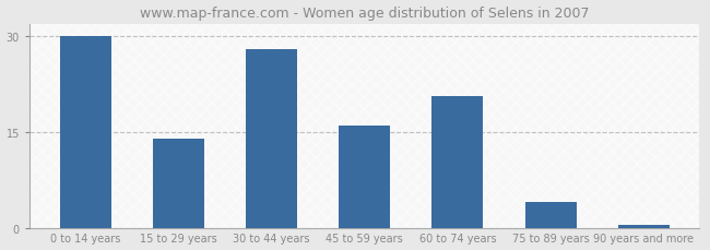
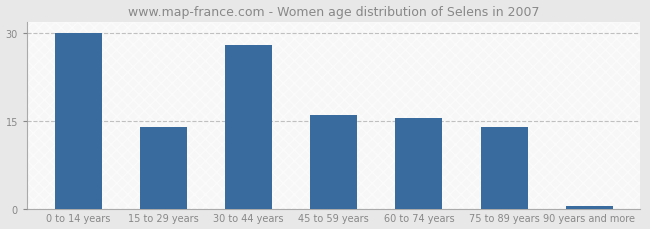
60 to 74 years: 20.6 -> 15.5
75 to 89 years: 4.0 -> 14.0
